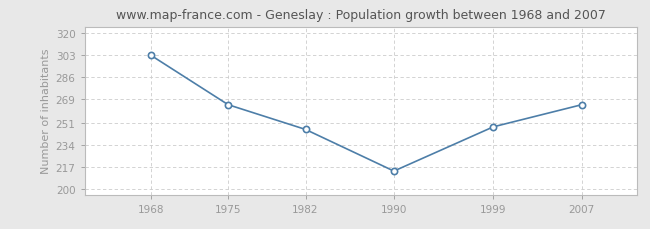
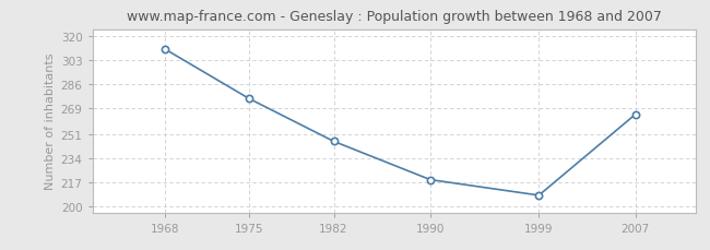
1968: 303 -> 311
1975: 265 -> 276
1990: 214 -> 219
1999: 248 -> 208
